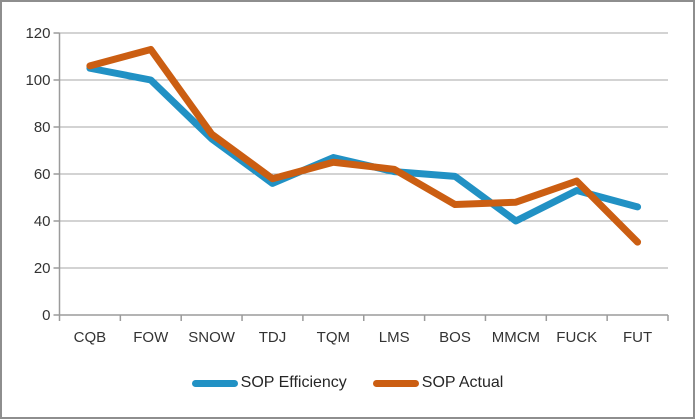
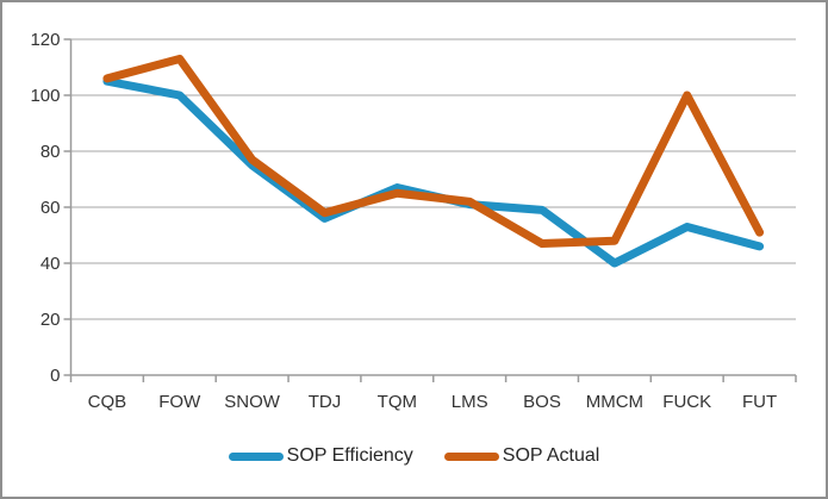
SOP Actual/FUCK: 57 -> 100
SOP Actual/FUT: 31 -> 51
